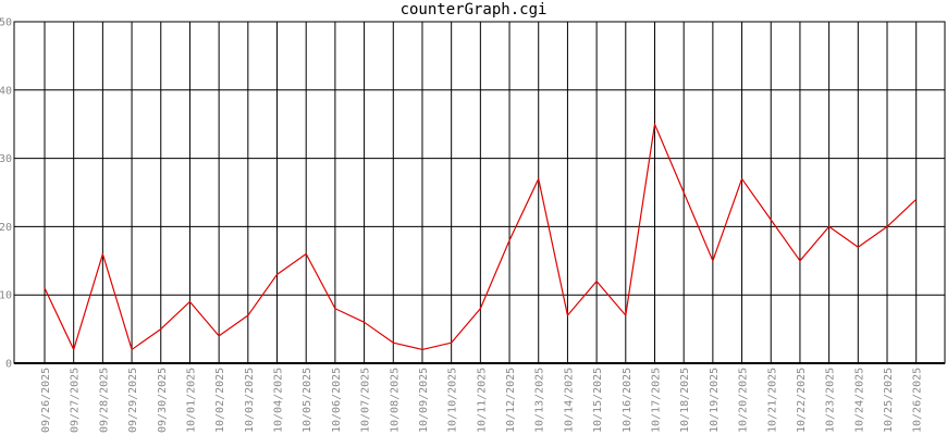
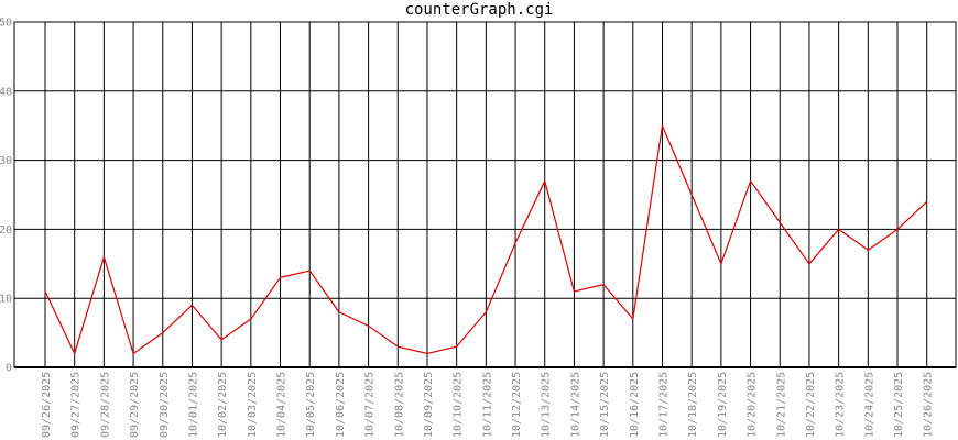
10/05/2025: 16 -> 14
10/14/2025: 7 -> 11
